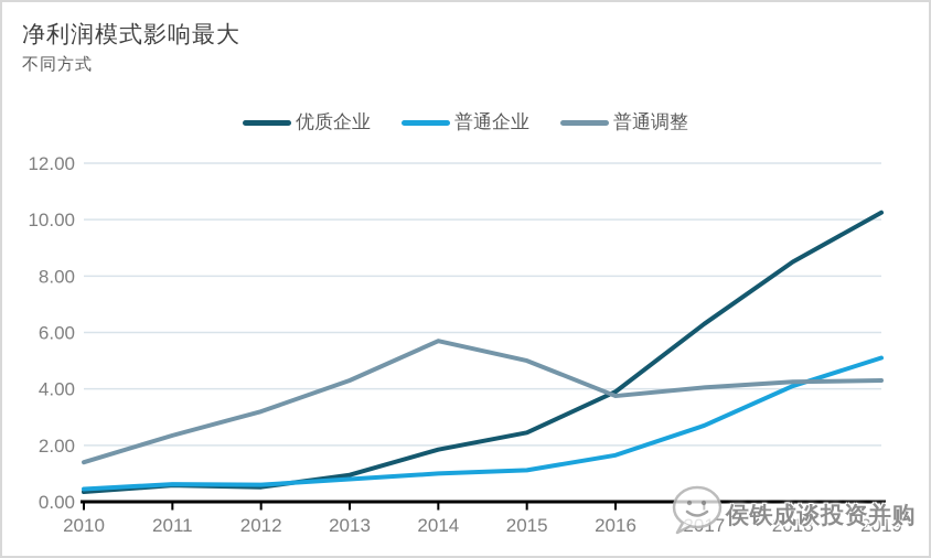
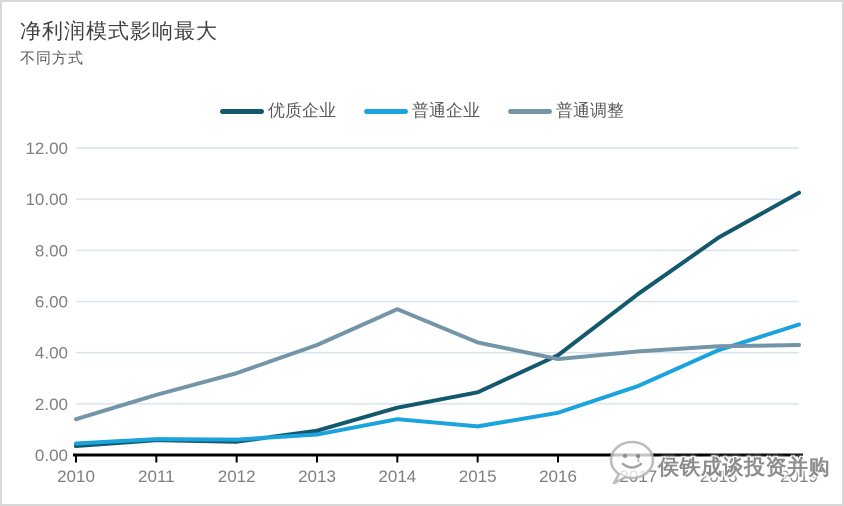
普通企业/2014: 1.0 -> 1.4
普通调整/2015: 5.0 -> 4.4
